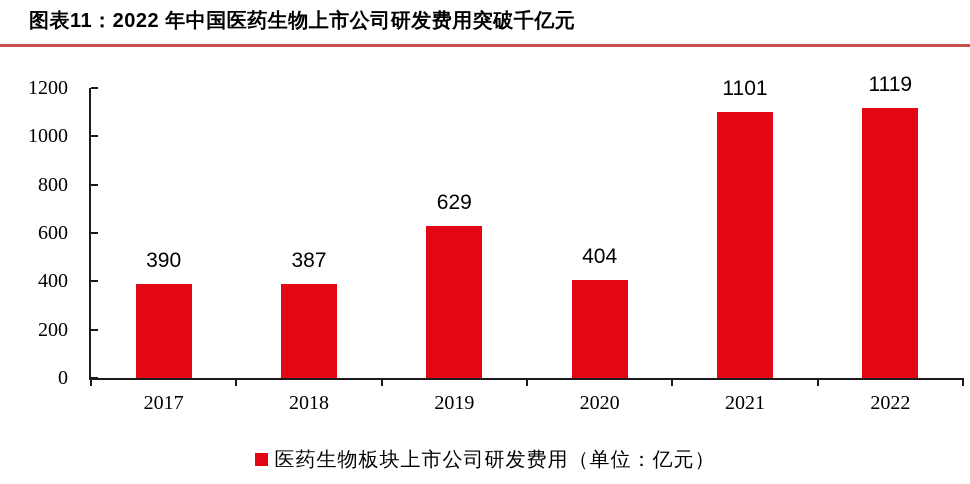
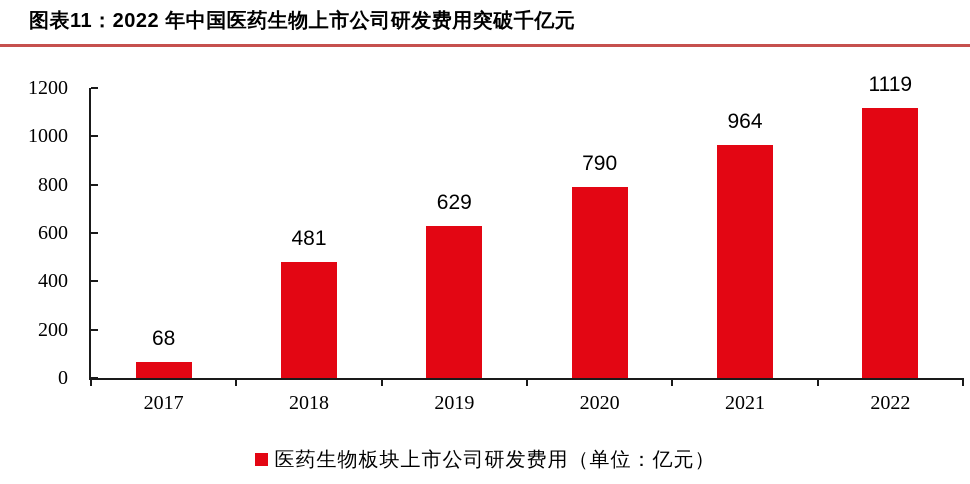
2017: 390 -> 68
2018: 387 -> 481
2020: 404 -> 790
2021: 1101 -> 964
